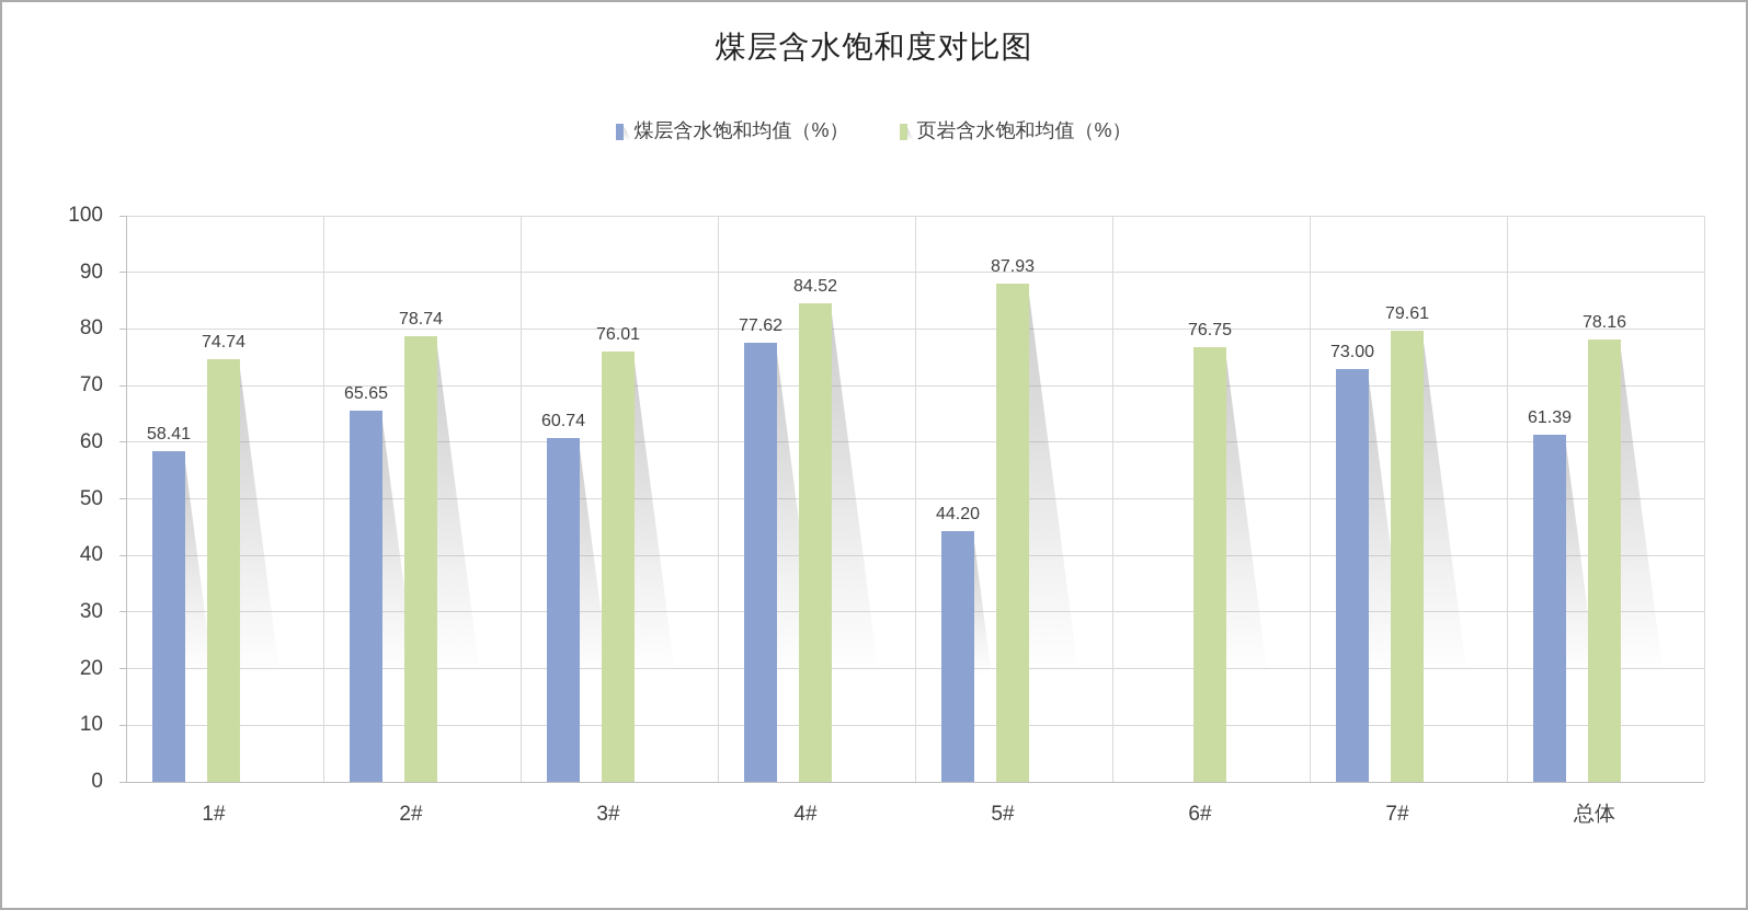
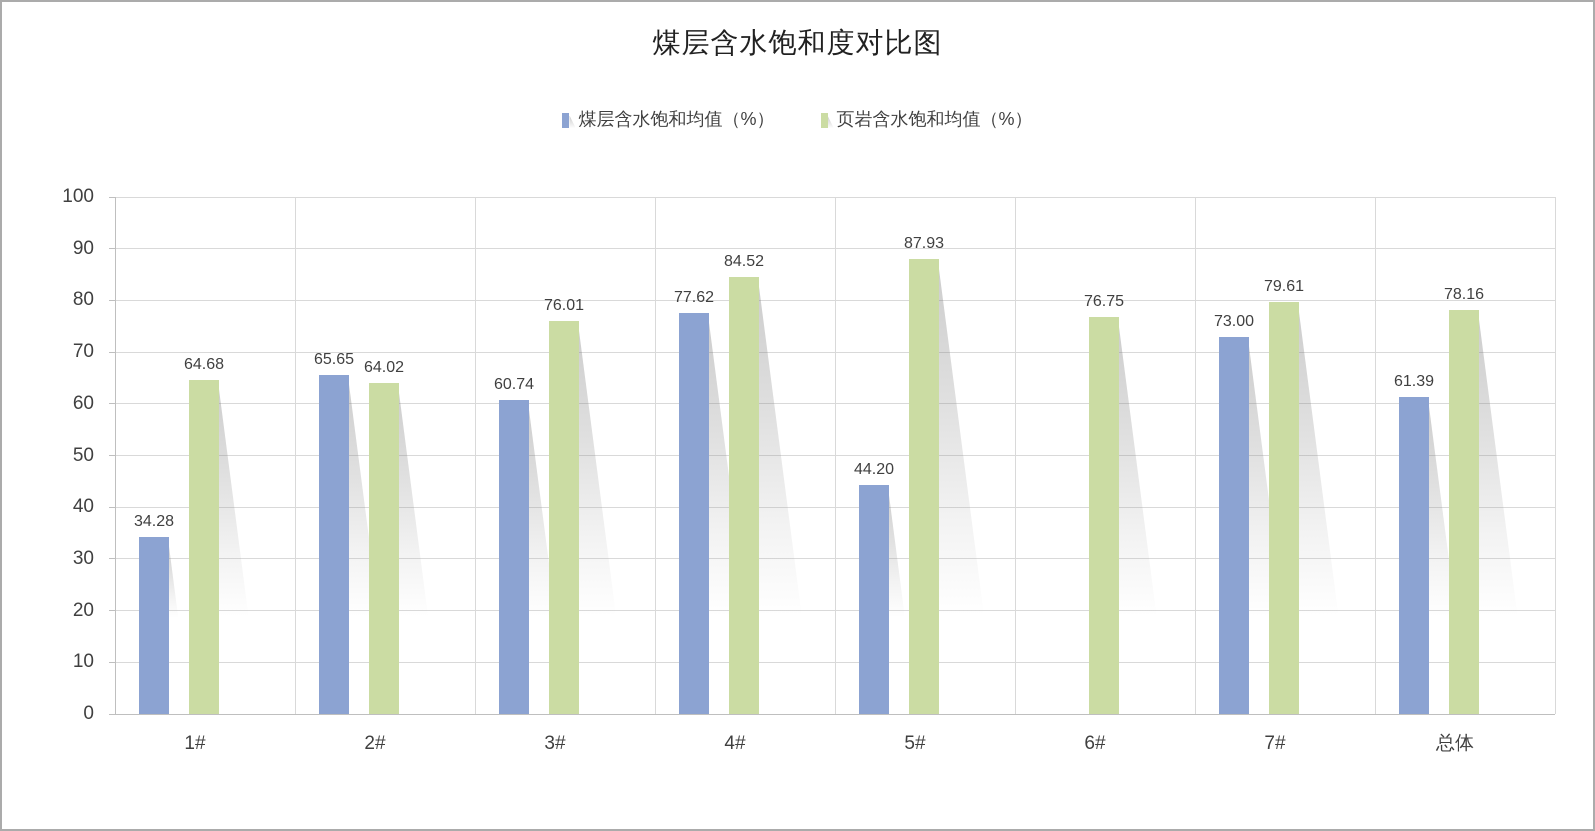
煤层含水饱和均值（%）/1#: 58.41 -> 34.28
页岩含水饱和均值（%）/1#: 74.74 -> 64.68
页岩含水饱和均值（%）/2#: 78.74 -> 64.02
